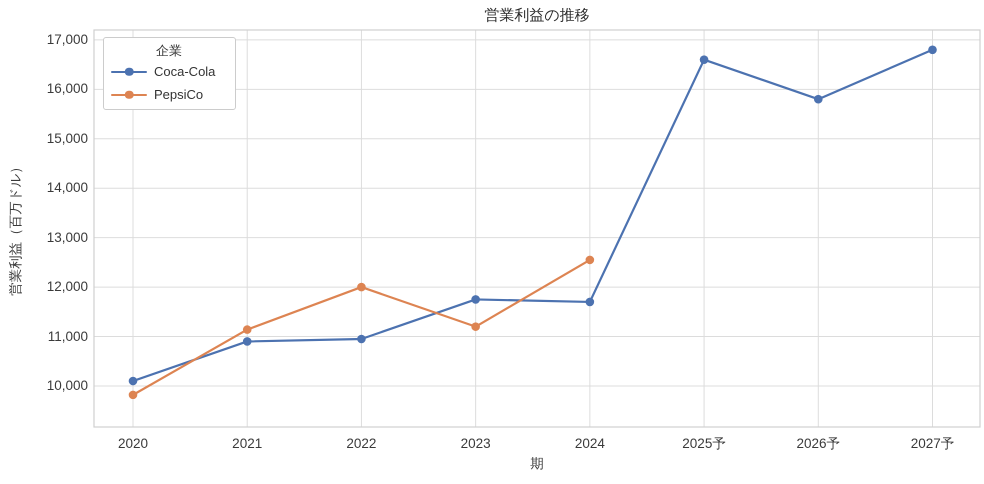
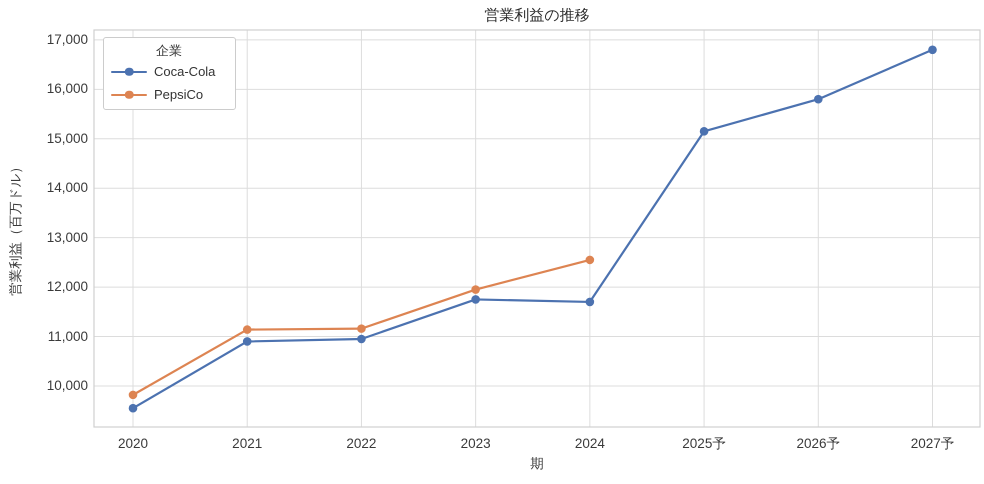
Coca-Cola/2020: 10100 -> 9600
PepsiCo/2022: 12000 -> 11200
PepsiCo/2023: 11200 -> 12000
Coca-Cola/2025予: 16600 -> 15200
